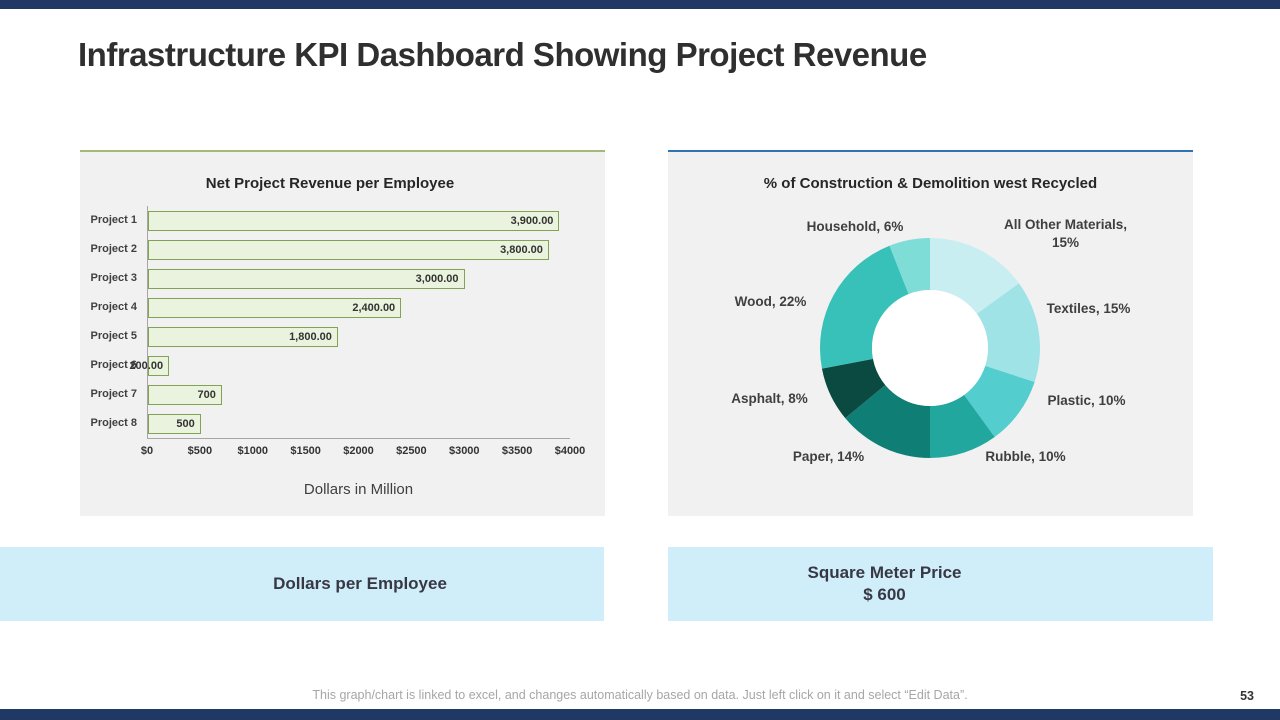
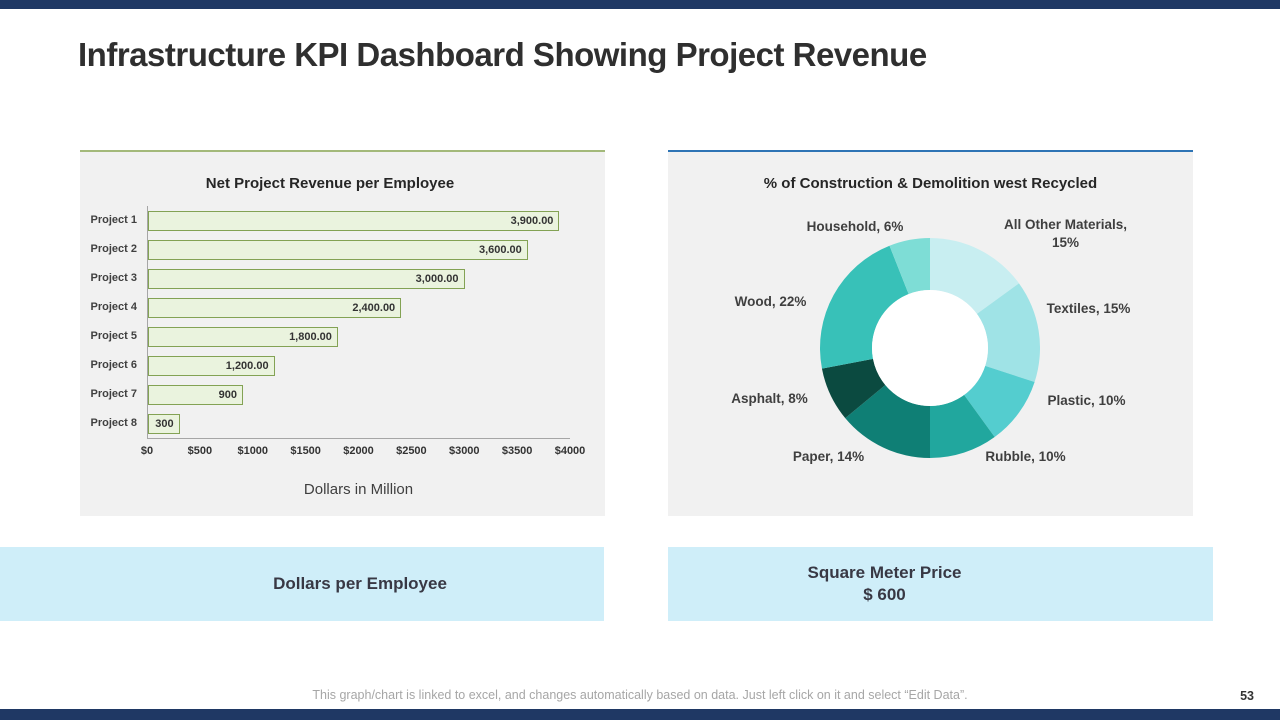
Net Project Revenue per Employee/Project 2: 3,800.00 -> 3,600.00
Net Project Revenue per Employee/Project 6: 200.00 -> 1,200.00
Net Project Revenue per Employee/Project 7: 700 -> 900
Net Project Revenue per Employee/Project 8: 500 -> 300
